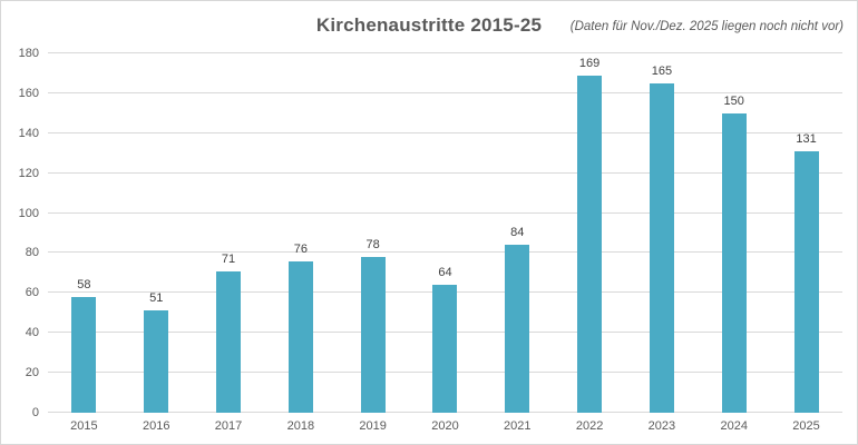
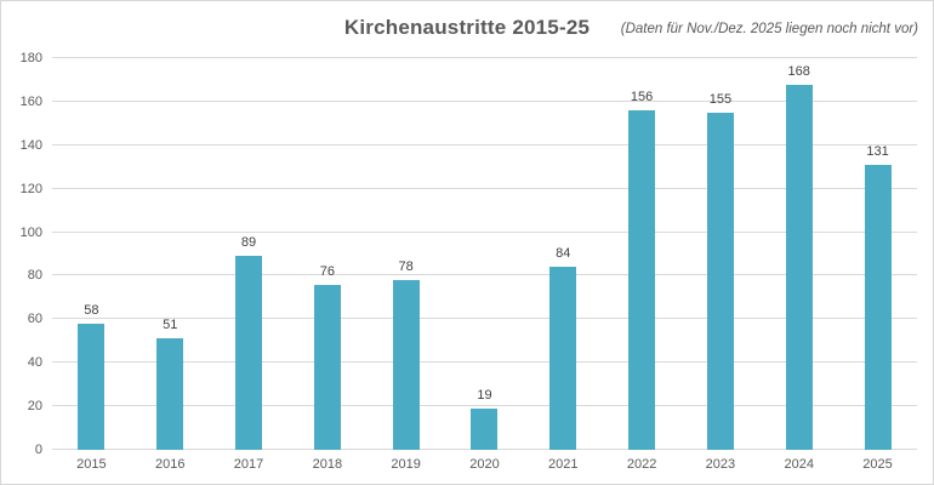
2017: 71 -> 89
2020: 64 -> 19
2022: 169 -> 156
2023: 165 -> 155
2024: 150 -> 168
